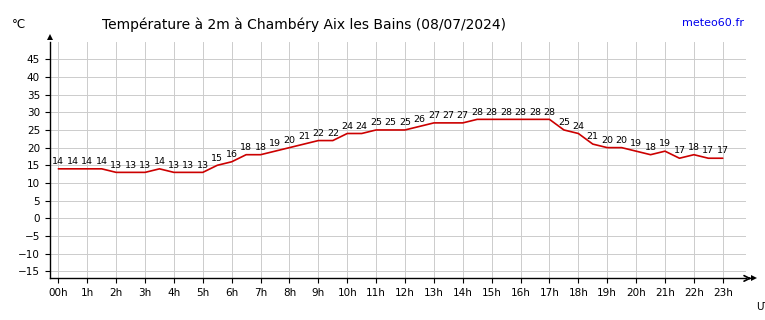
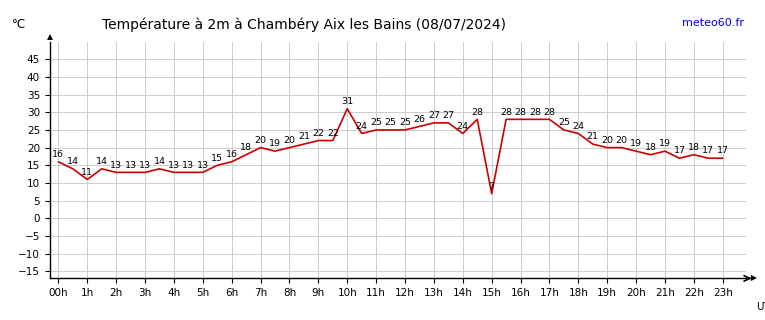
00h: 14 -> 16
1h: 14 -> 11
7h: 18 -> 20
10h: 24 -> 31
14h: 27 -> 24
15h: 28 -> 7
